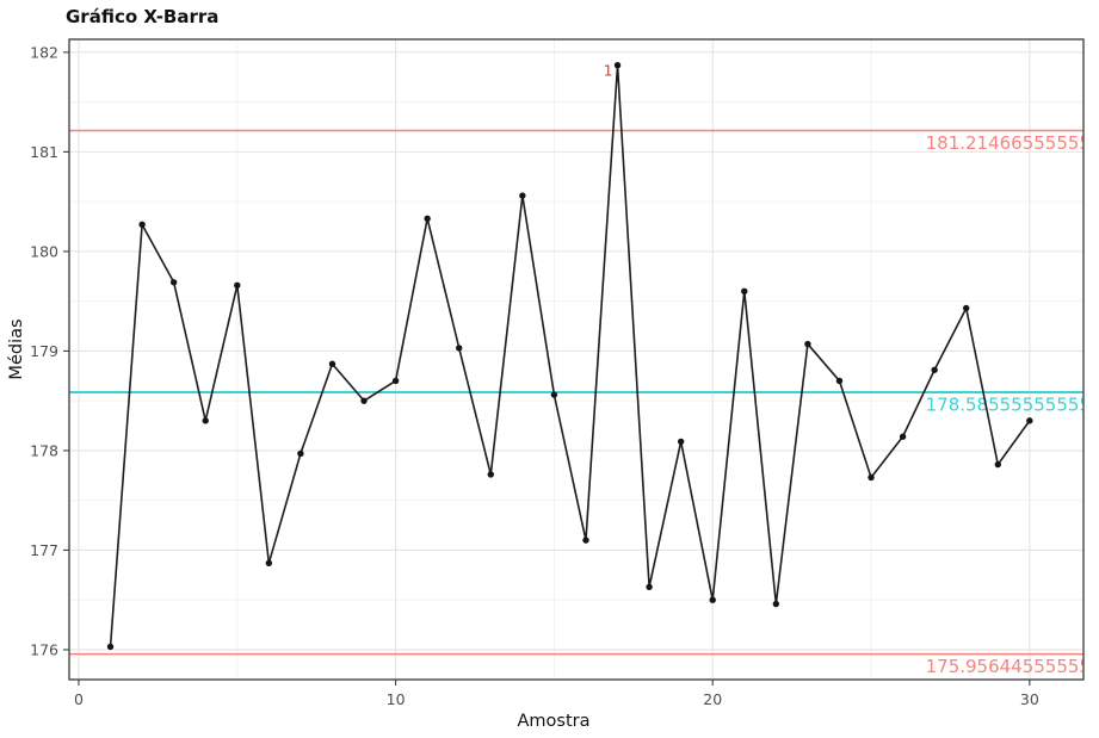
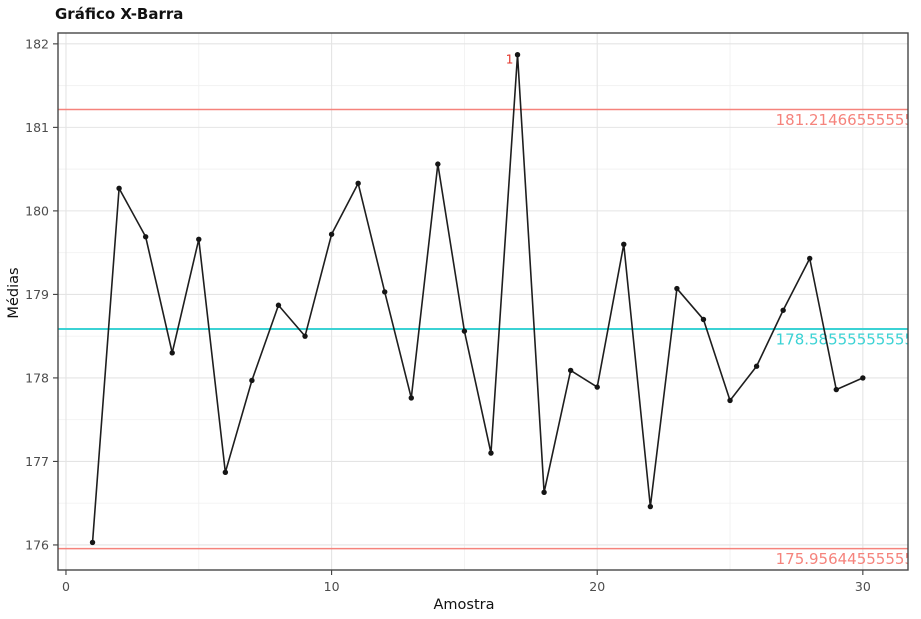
10: 178.7 -> 179.7
20: 176.5 -> 177.9
30: 178.3 -> 178.0
